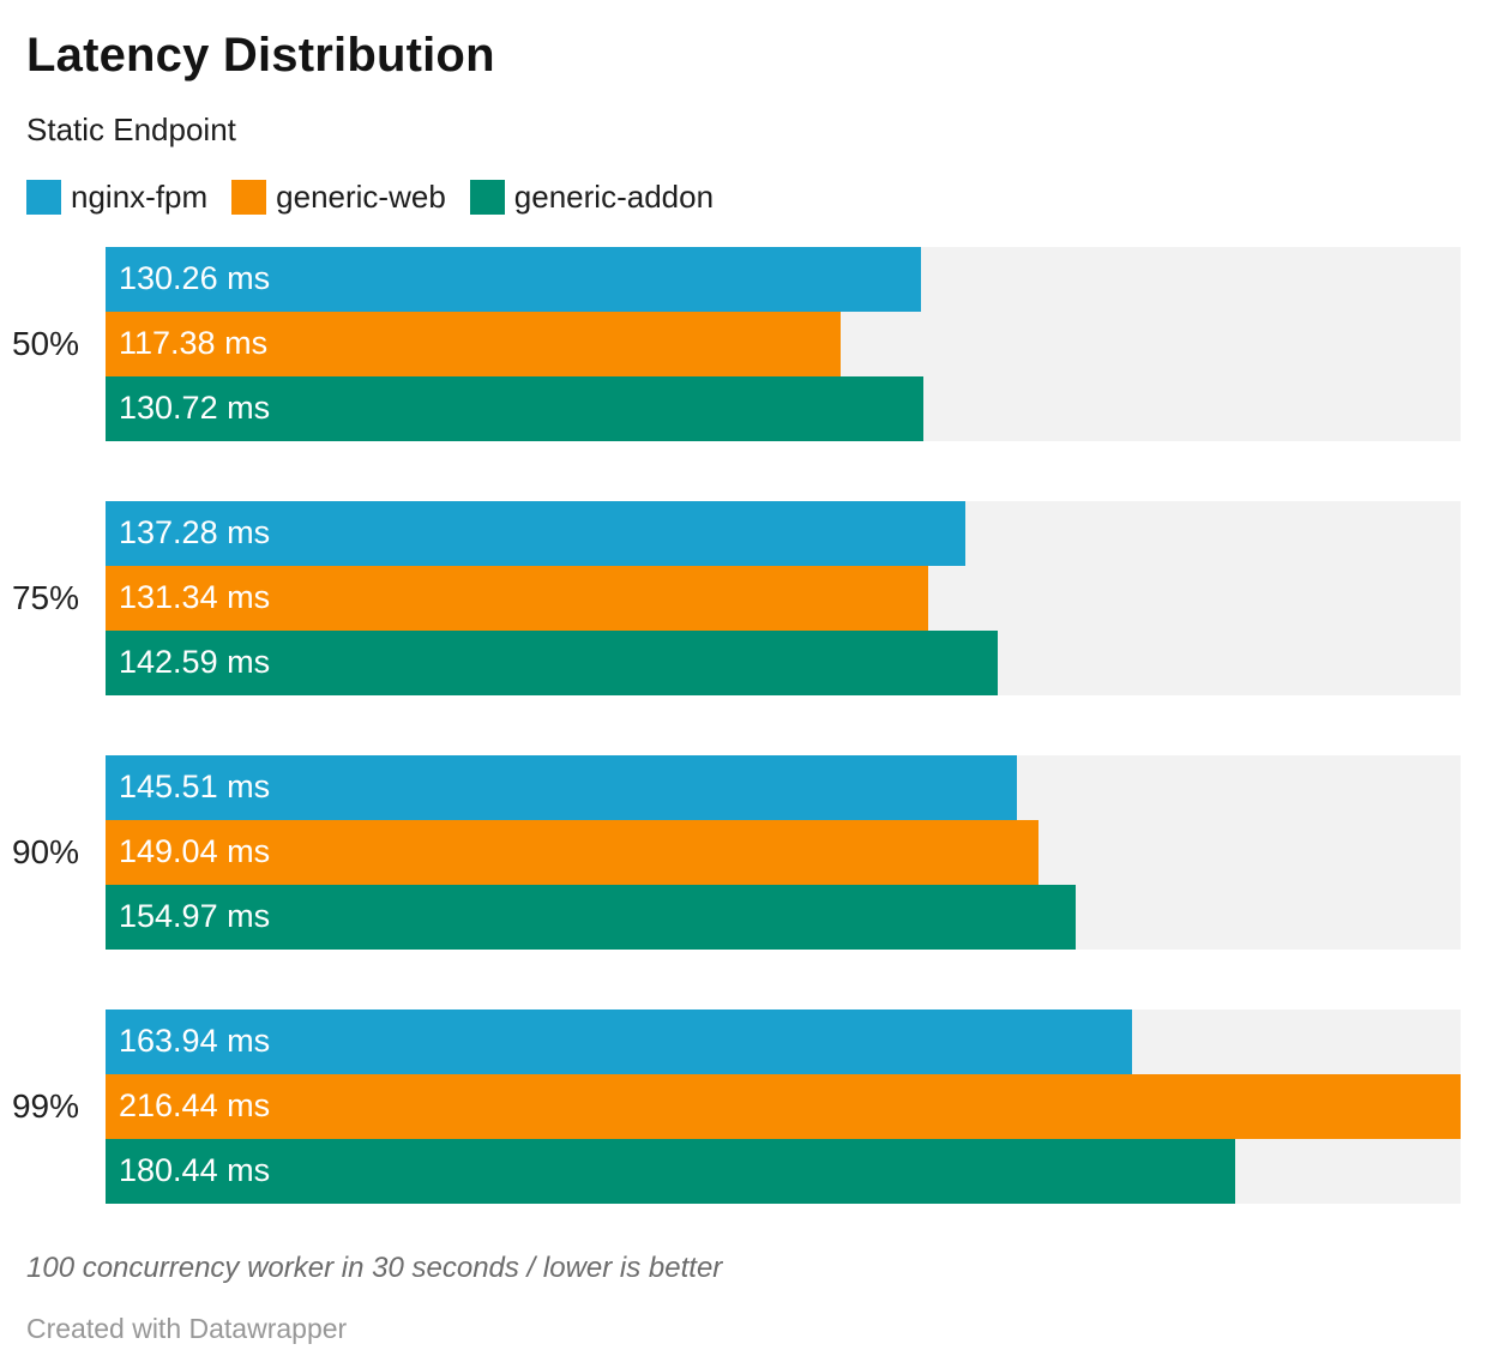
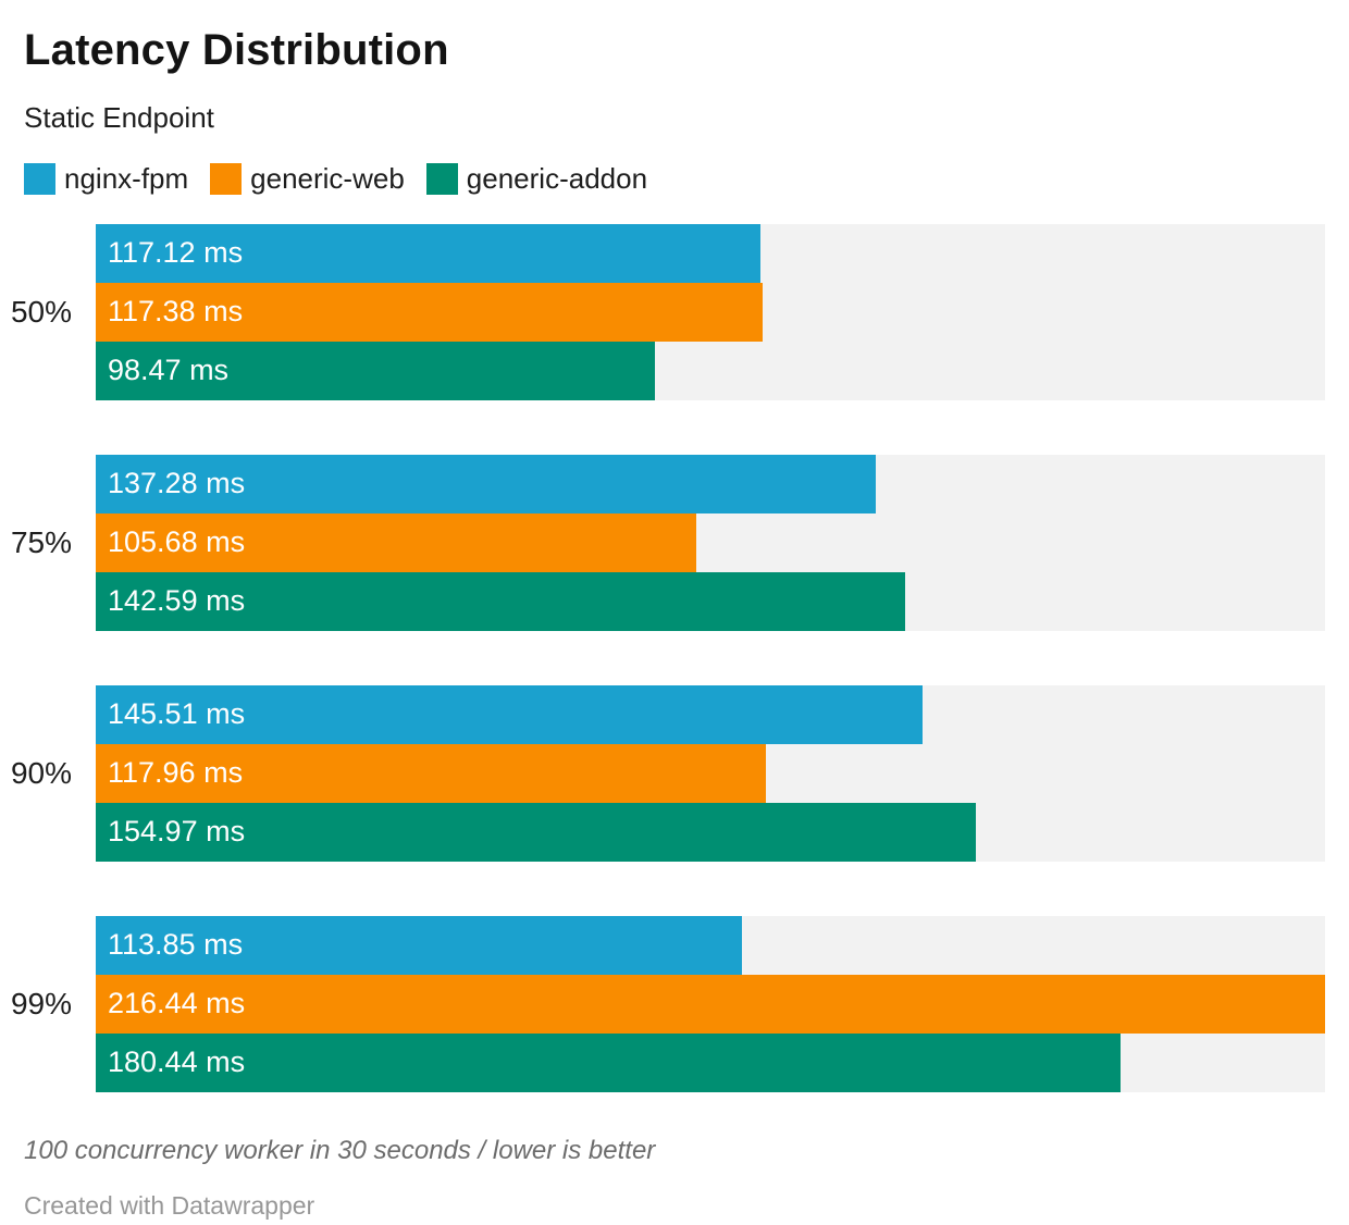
nginx-fpm/50%: 130.26 -> 117.12
generic-addon/50%: 130.72 -> 98.47
generic-web/75%: 131.34 -> 105.68
generic-web/90%: 149.04 -> 117.96
nginx-fpm/99%: 163.94 -> 113.85
